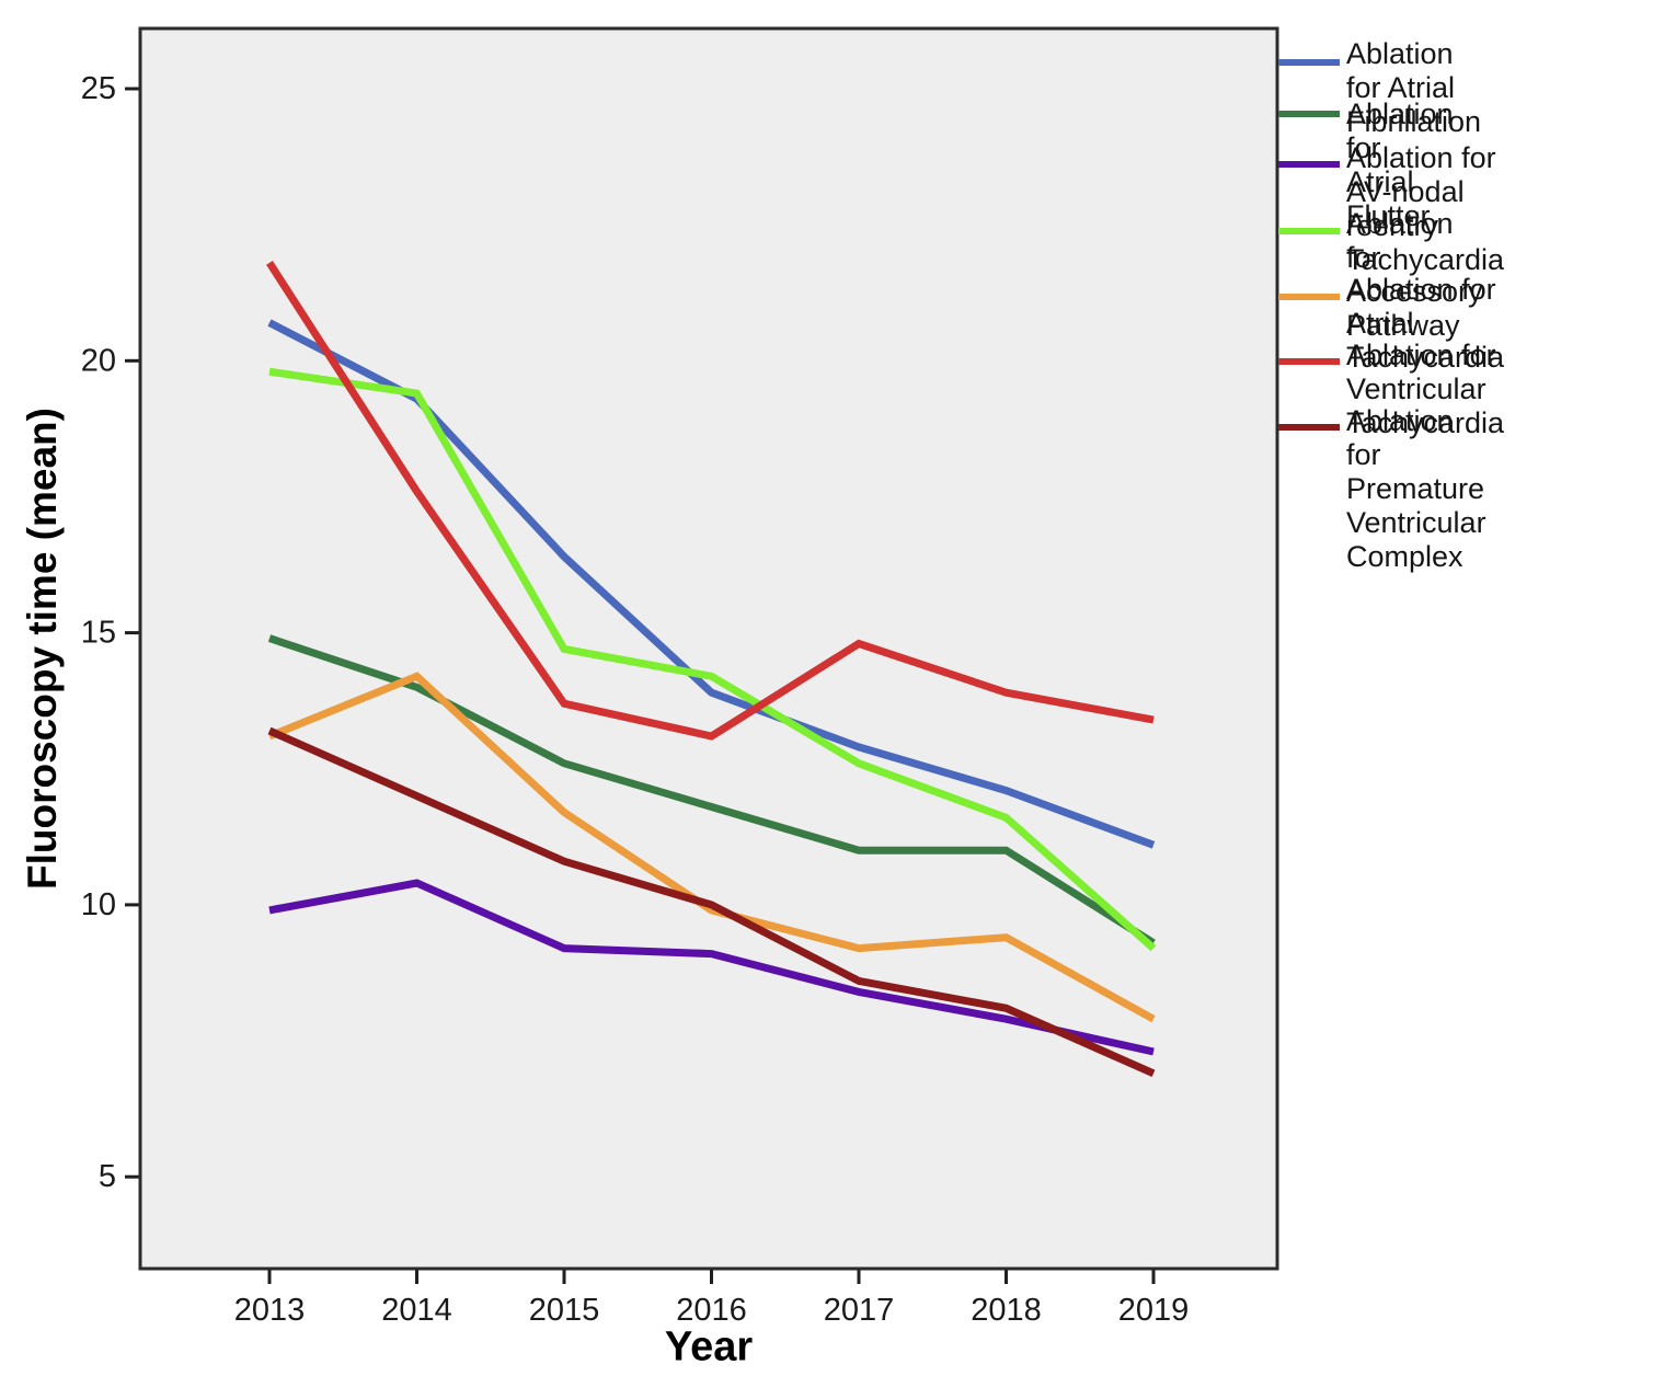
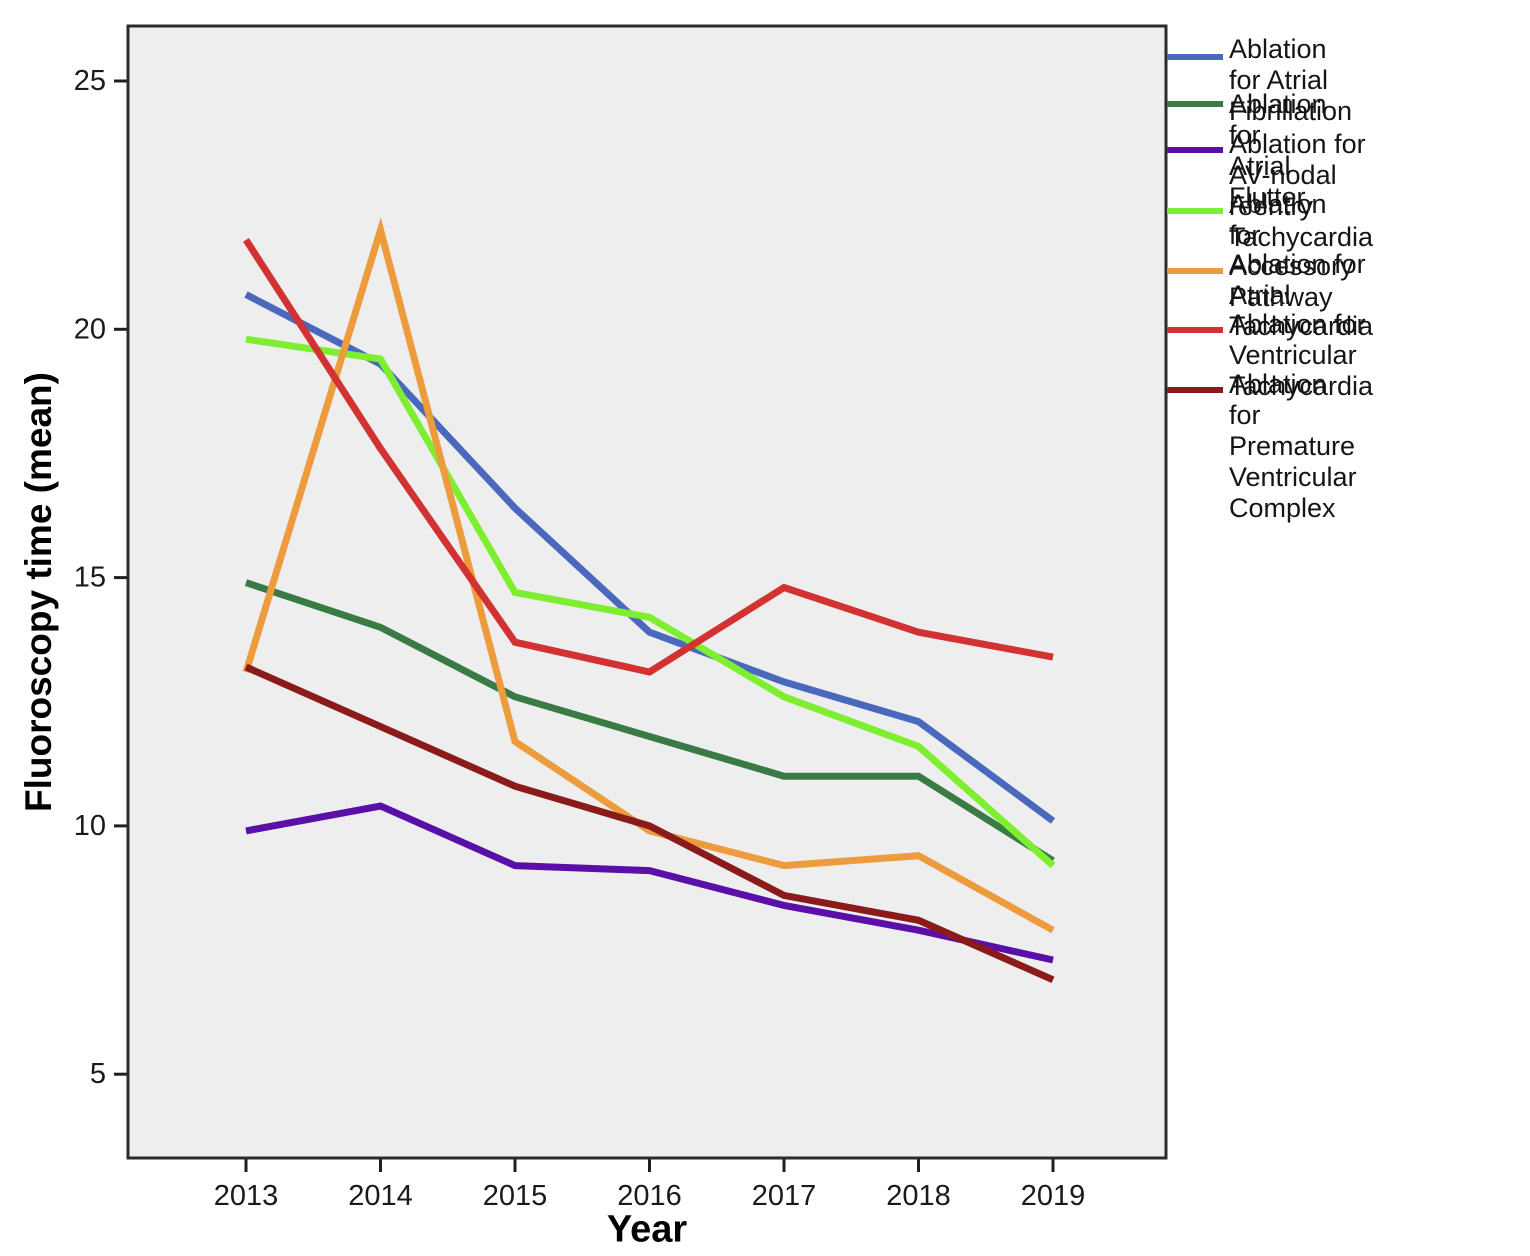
Ablation for Atrial Tachycardia/2014: 14.2 -> 22.0
Ablation for Atrial Fibrillation/2019: 11.1 -> 10.1
